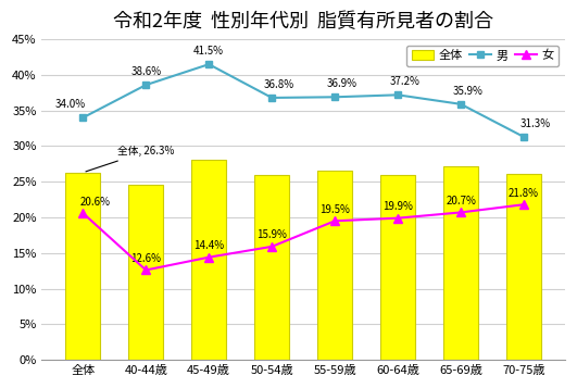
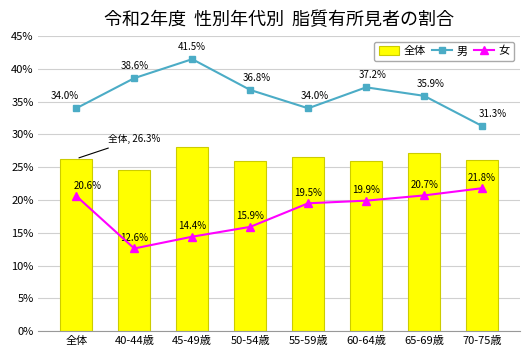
男/55-59歳: 36.9% -> 34.0%
